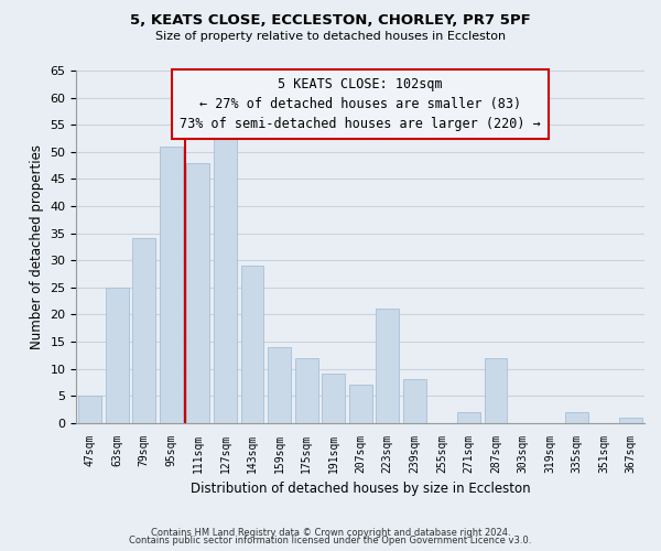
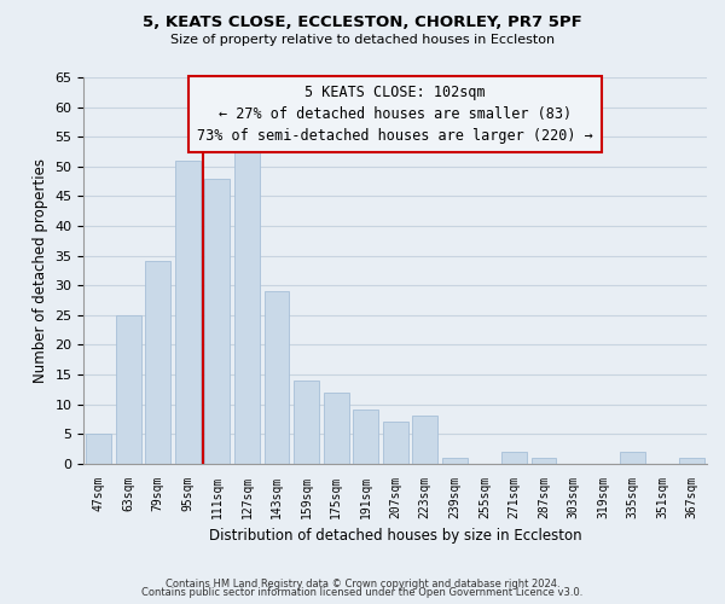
223sqm: 21 -> 8
239sqm: 8 -> 1
287sqm: 12 -> 1
